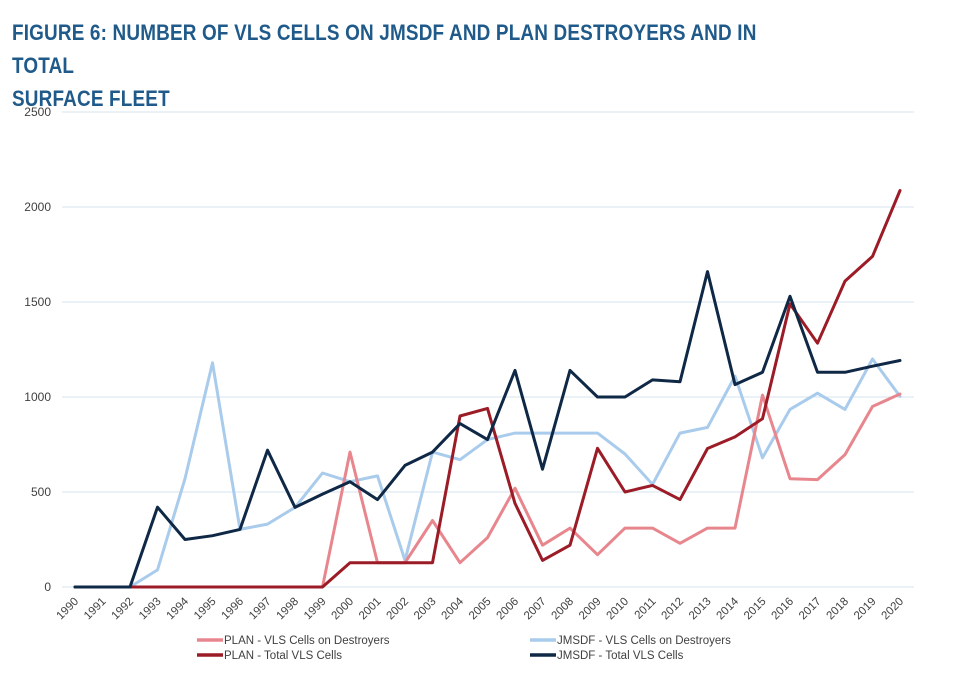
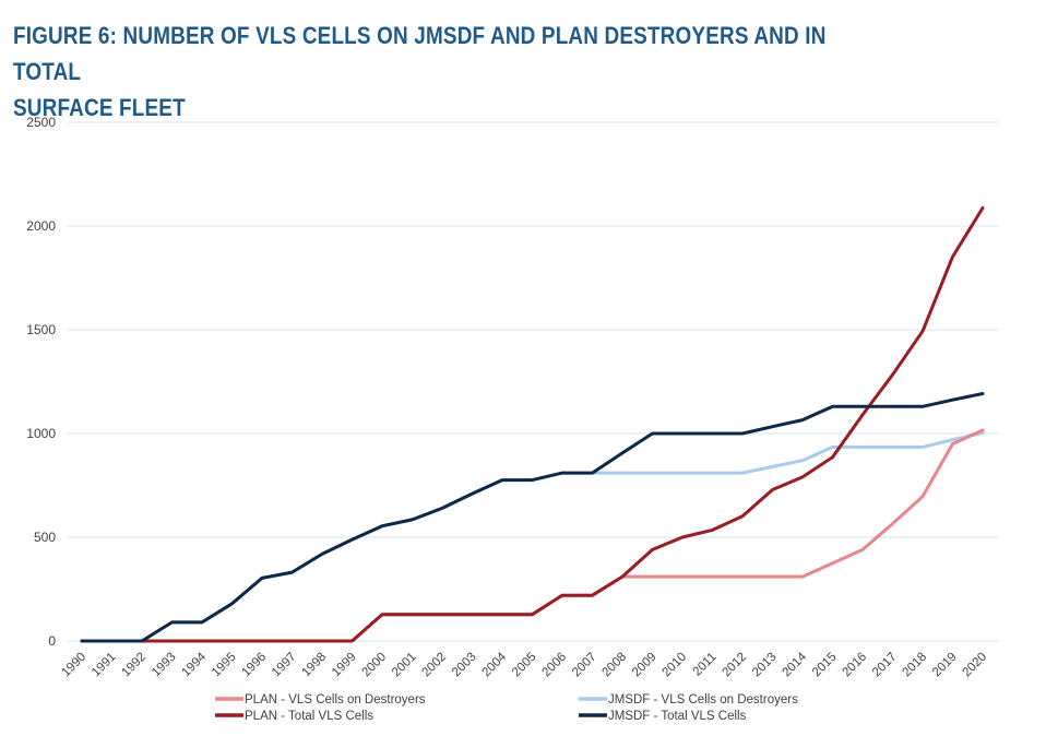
JMSDF - Total VLS Cells/1993: 420 -> 90
JMSDF - VLS Cells on Destroyers/1994: 570 -> 90
JMSDF - Total VLS Cells/1994: 250 -> 90
JMSDF - VLS Cells on Destroyers/1995: 1180 -> 180
JMSDF - Total VLS Cells/1995: 270 -> 180
JMSDF - Total VLS Cells/1997: 720 -> 330
JMSDF - VLS Cells on Destroyers/1999: 600 -> 490
PLAN - VLS Cells on Destroyers/2000: 710 -> 130
JMSDF - Total VLS Cells/2001: 460 -> 580
JMSDF - VLS Cells on Destroyers/2002: 140 -> 640
PLAN - VLS Cells on Destroyers/2003: 350 -> 130
JMSDF - VLS Cells on Destroyers/2004: 670 -> 780
PLAN - Total VLS Cells/2004: 900 -> 130
JMSDF - Total VLS Cells/2004: 860 -> 780
PLAN - VLS Cells on Destroyers/2005: 260 -> 130
PLAN - Total VLS Cells/2005: 940 -> 130
PLAN - VLS Cells on Destroyers/2006: 520 -> 220
PLAN - Total VLS Cells/2006: 440 -> 220
JMSDF - Total VLS Cells/2006: 1140 -> 810
PLAN - Total VLS Cells/2007: 140 -> 220
JMSDF - Total VLS Cells/2007: 620 -> 810
PLAN - Total VLS Cells/2008: 220 -> 310
JMSDF - Total VLS Cells/2008: 1140 -> 910
PLAN - VLS Cells on Destroyers/2009: 170 -> 310
PLAN - Total VLS Cells/2009: 730 -> 440
JMSDF - VLS Cells on Destroyers/2010: 700 -> 810
JMSDF - VLS Cells on Destroyers/2011: 540 -> 810
JMSDF - Total VLS Cells/2011: 1090 -> 1000
PLAN - VLS Cells on Destroyers/2012: 230 -> 310
PLAN - Total VLS Cells/2012: 460 -> 600
JMSDF - Total VLS Cells/2012: 1080 -> 1000
JMSDF - Total VLS Cells/2013: 1660 -> 1030
JMSDF - VLS Cells on Destroyers/2014: 1110 -> 870
PLAN - VLS Cells on Destroyers/2015: 1010 -> 380
JMSDF - VLS Cells on Destroyers/2015: 680 -> 940
PLAN - VLS Cells on Destroyers/2016: 570 -> 440
PLAN - Total VLS Cells/2016: 1490 -> 1090
JMSDF - Total VLS Cells/2016: 1530 -> 1130
JMSDF - VLS Cells on Destroyers/2017: 1020 -> 940
PLAN - Total VLS Cells/2018: 1610 -> 1490
JMSDF - VLS Cells on Destroyers/2019: 1200 -> 970
PLAN - Total VLS Cells/2019: 1740 -> 1850
